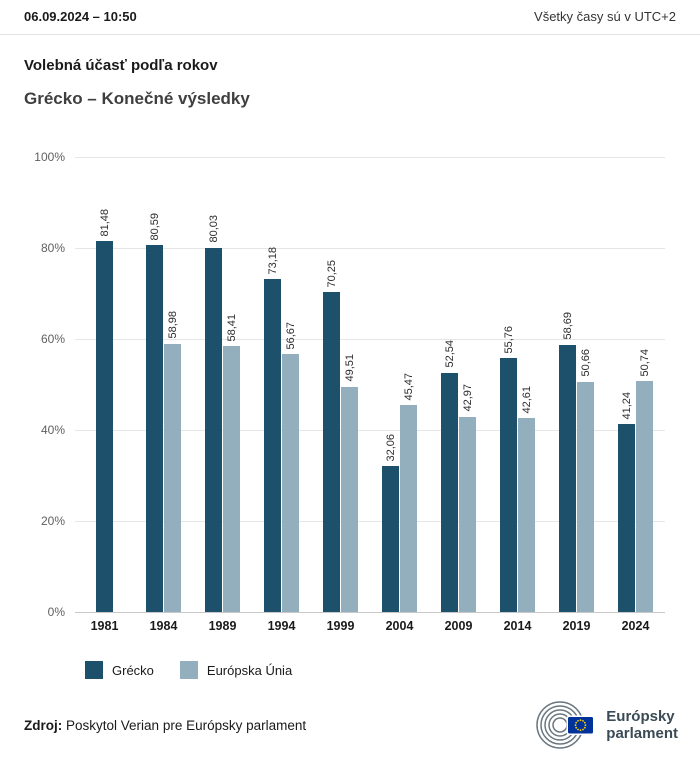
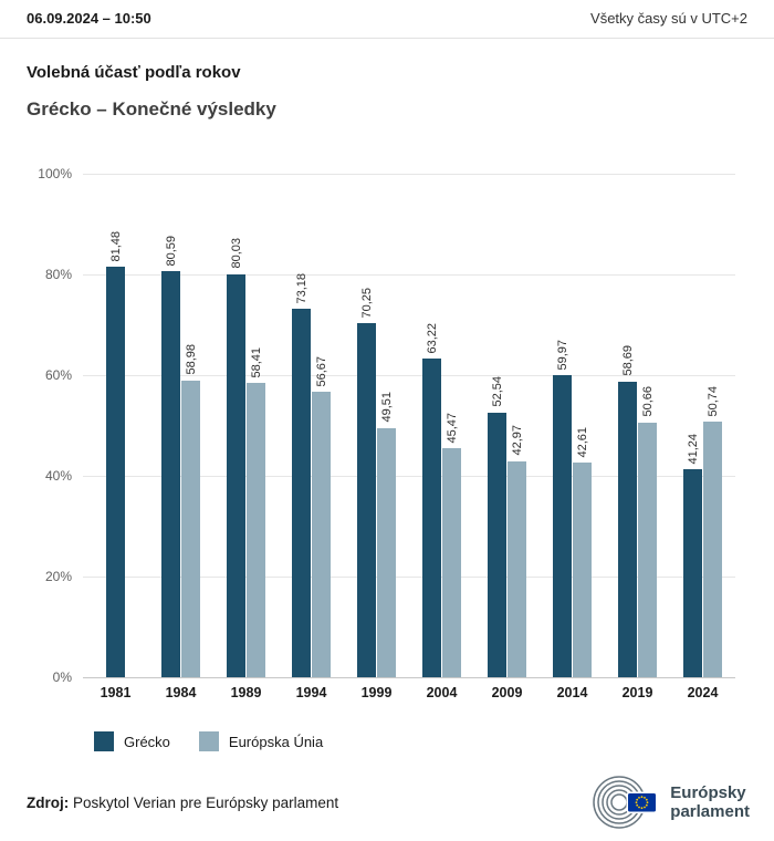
Grécko/2004: 32,06 -> 63,22
Grécko/2014: 55,76 -> 59,97
